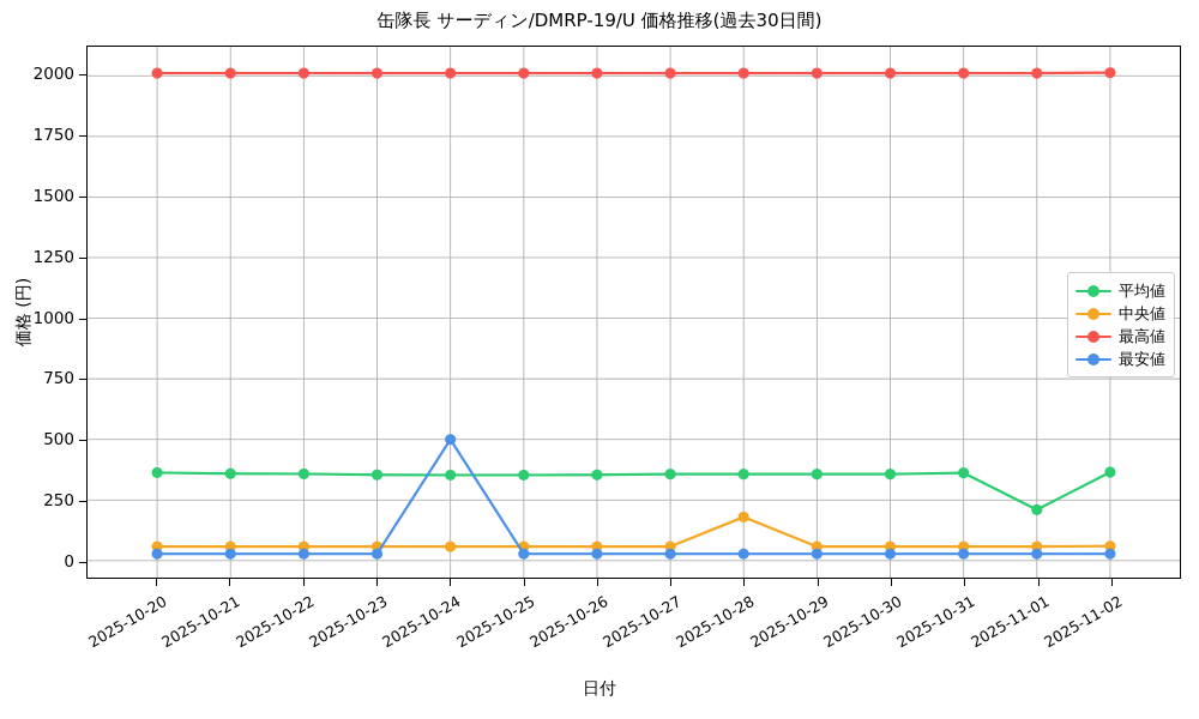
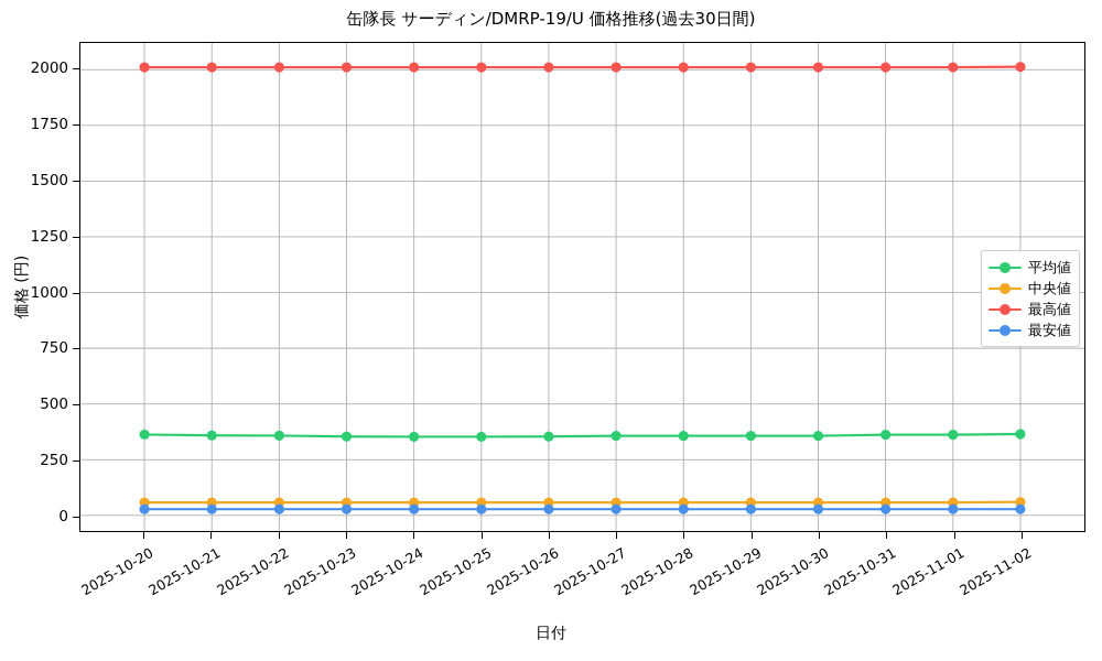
最安値/2025-10-24: 500 -> 30
中央値/2025-10-28: 180 -> 60
平均値/2025-11-01: 210 -> 360
